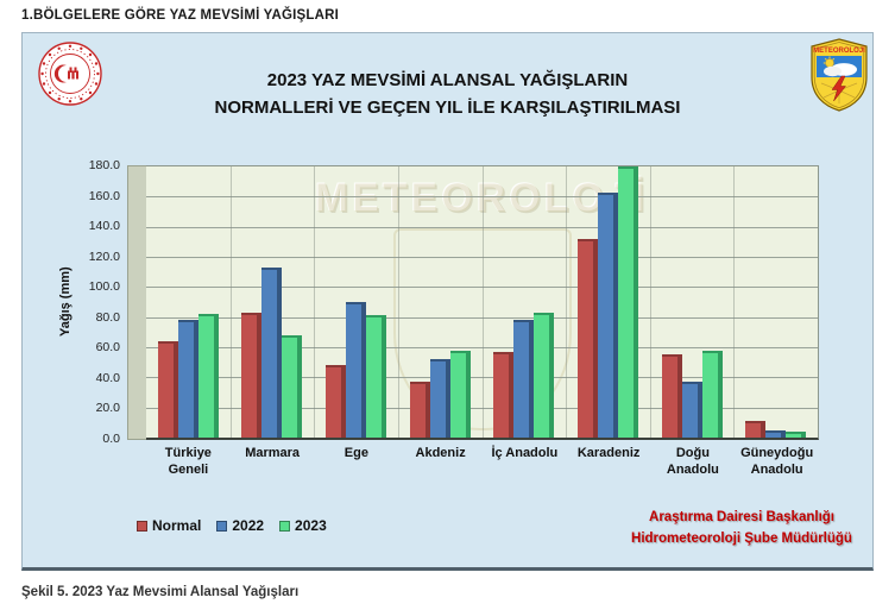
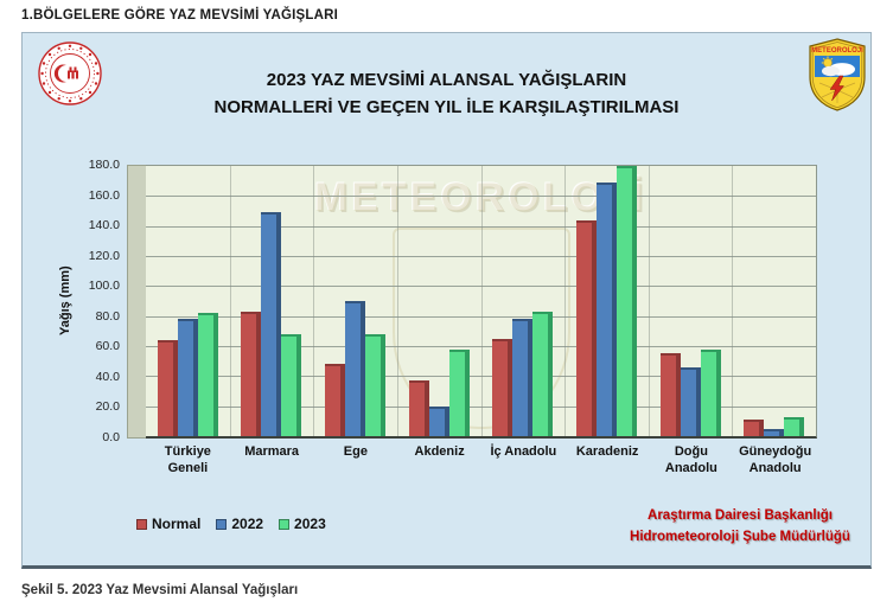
2022/Marmara: 113 -> 149
2023/Ege: 81 -> 68
2022/Akdeniz: 52 -> 20
Normal/İç Anadolu: 57 -> 65
Normal/Karadeniz: 132 -> 144
2022/Karadeniz: 163 -> 169
2022/Doğu Anadolu: 37 -> 46
2023/Güneydoğu Anadolu: 4 -> 13
